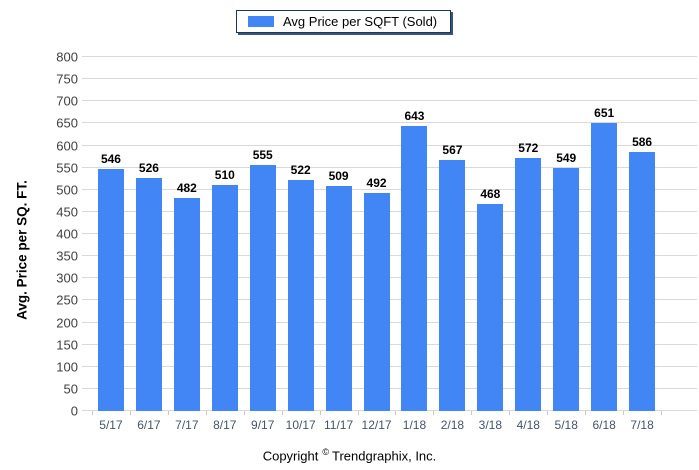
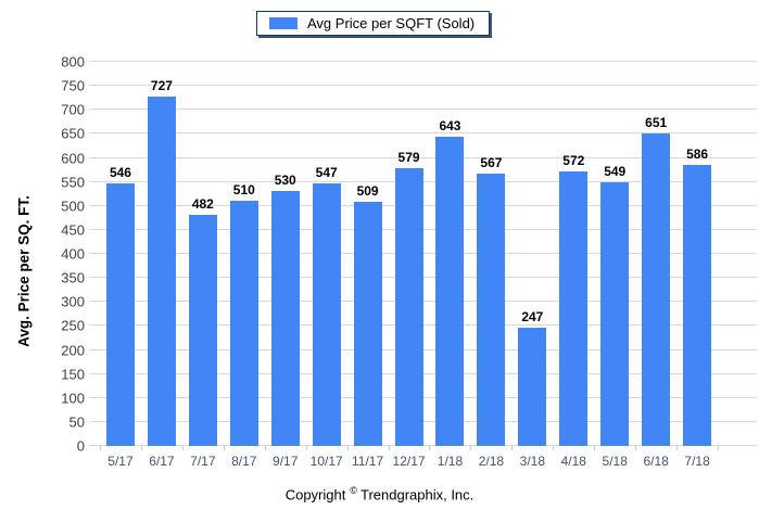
6/17: 526 -> 727
9/17: 555 -> 530
10/17: 522 -> 547
12/17: 492 -> 579
3/18: 468 -> 247
